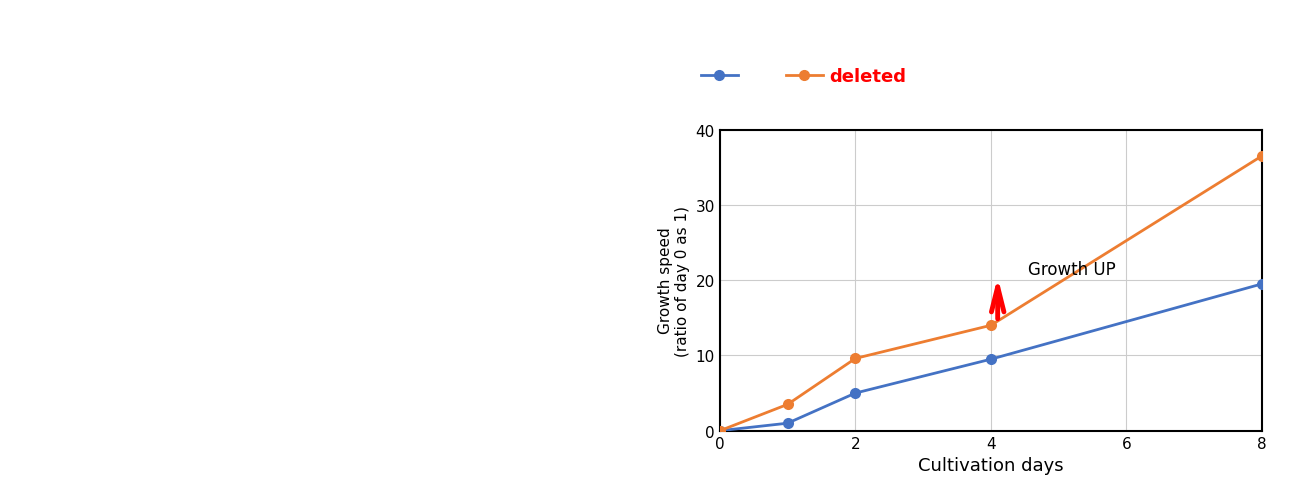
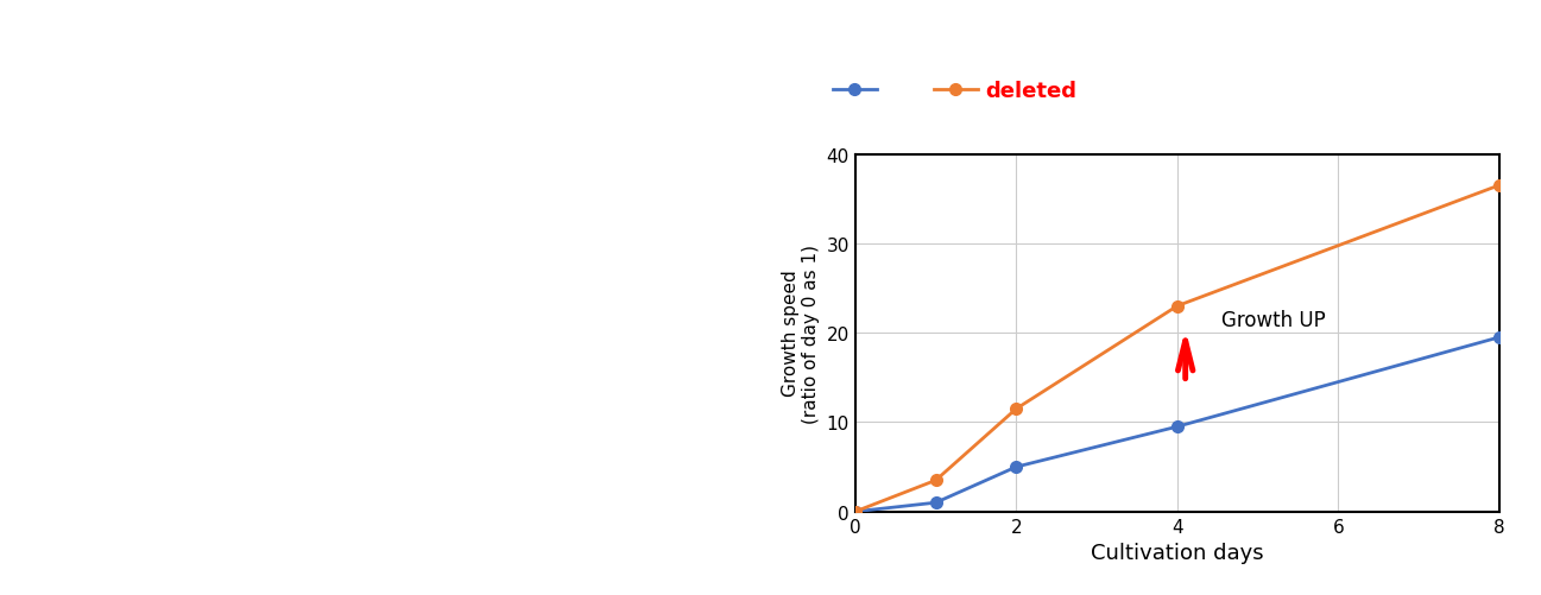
deleted/2: 9.6 -> 11.5
deleted/4: 14.0 -> 23.0
